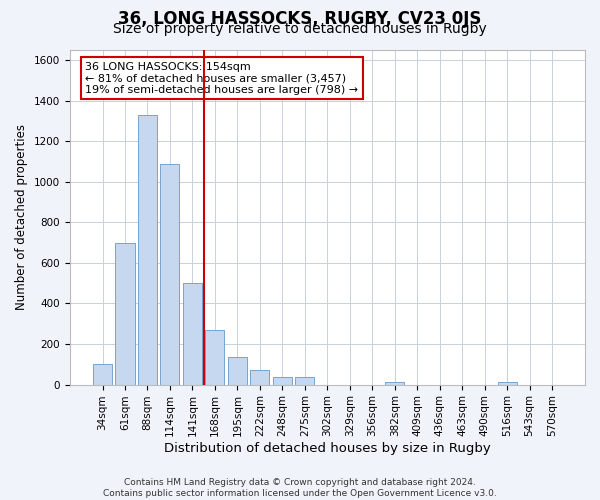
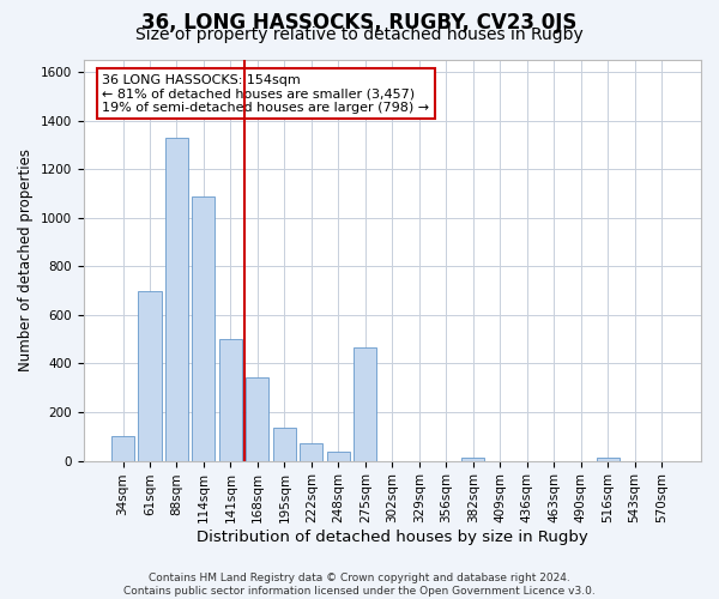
168sqm: 270 -> 345
275sqm: 35 -> 465
